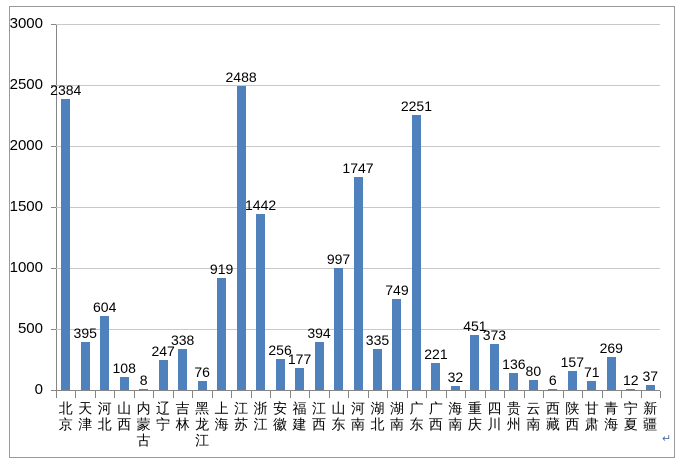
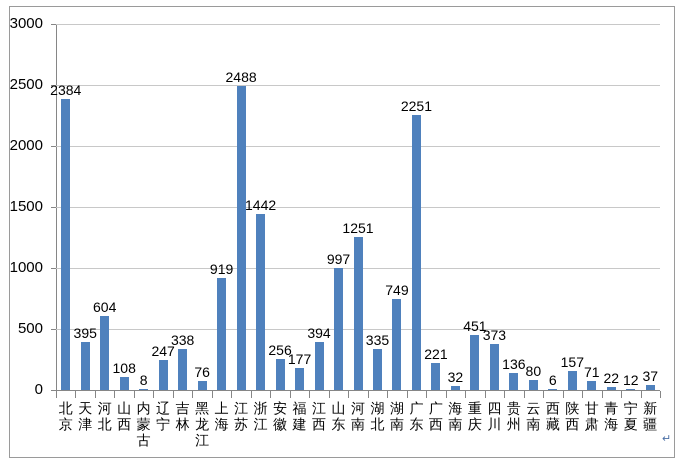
河南: 1747 -> 1251
青海: 269 -> 22
